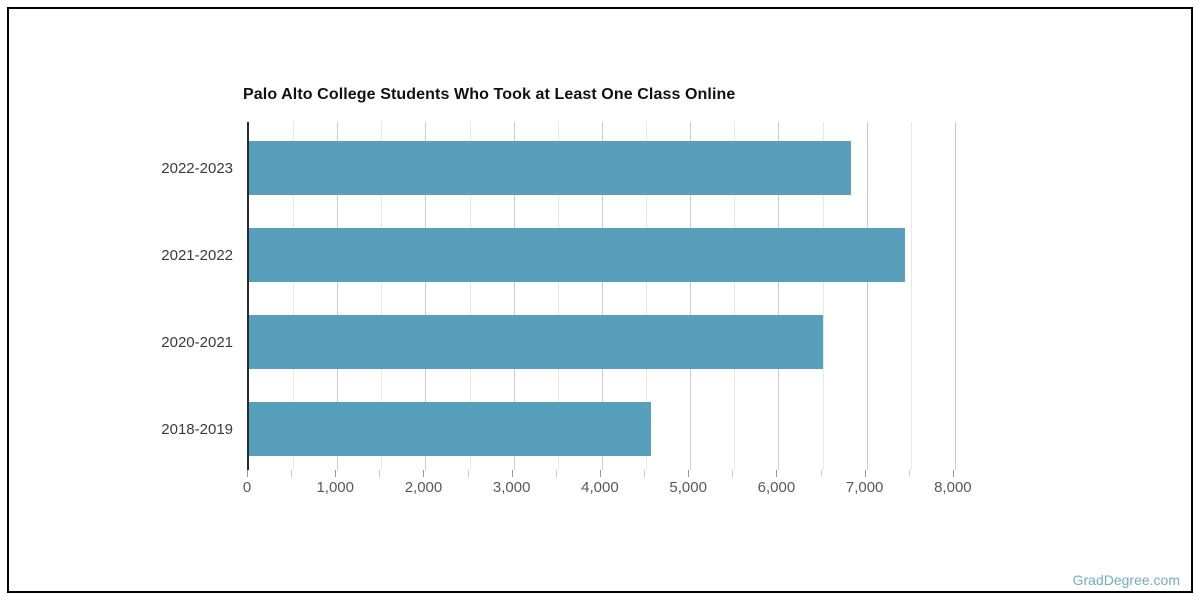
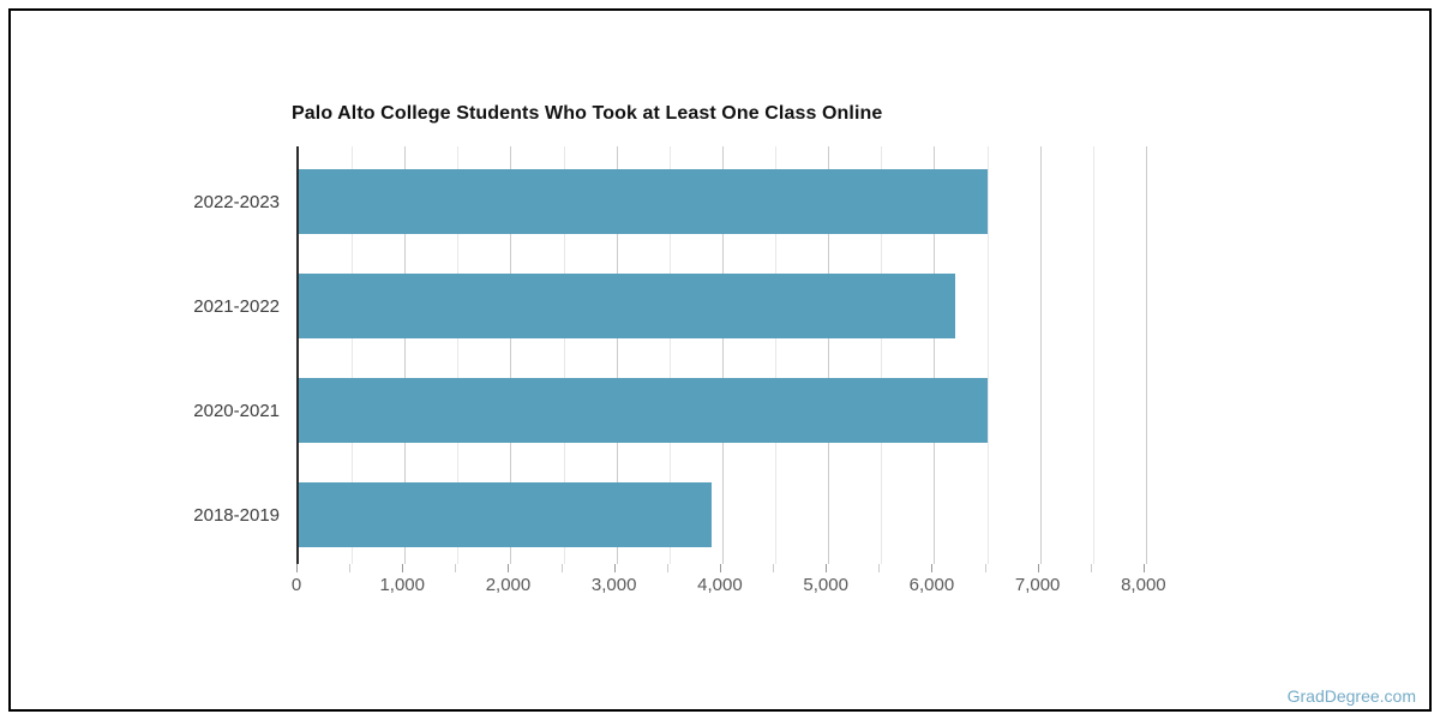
2022-2023: 6800 -> 6500
2021-2022: 7400 -> 6200
2018-2019: 4600 -> 3900
